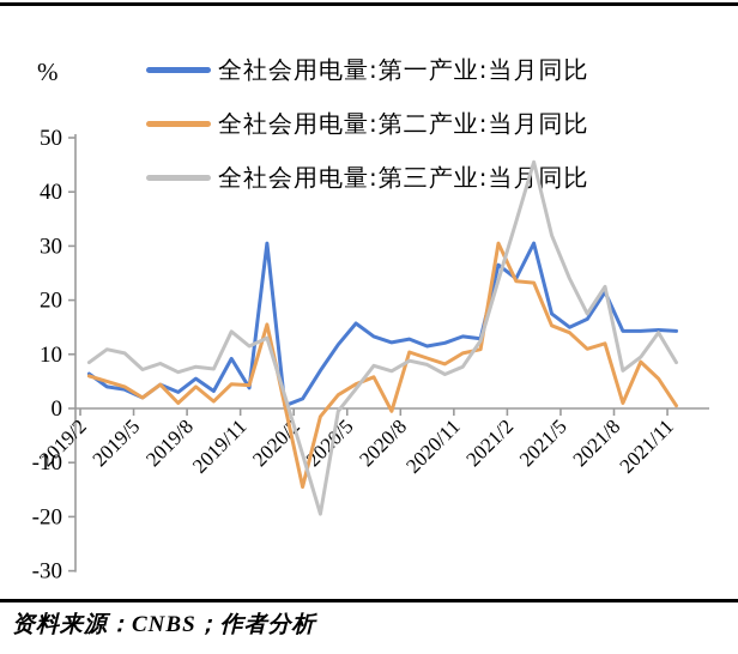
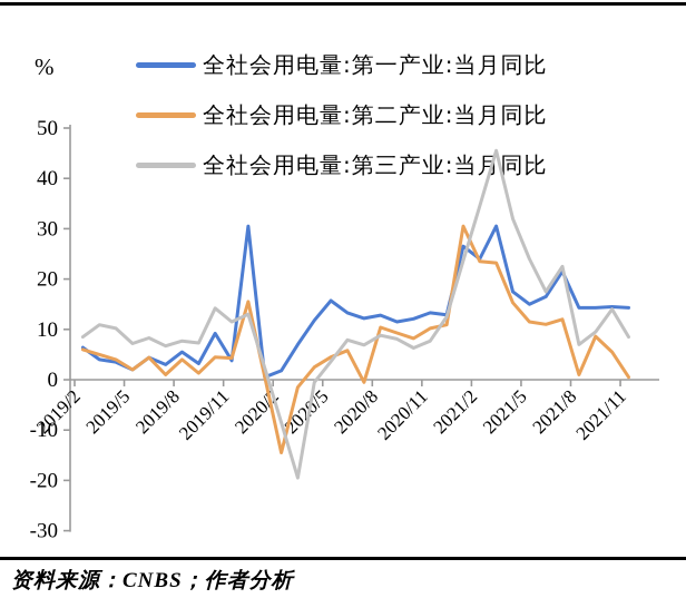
全社会用电量:第二产业:当月同比/2021/5: 14 -> 12
